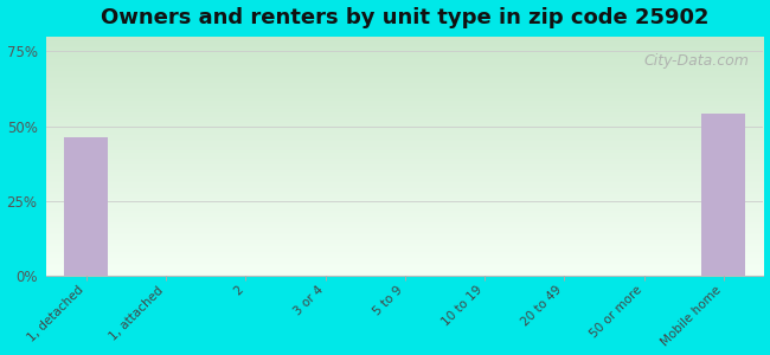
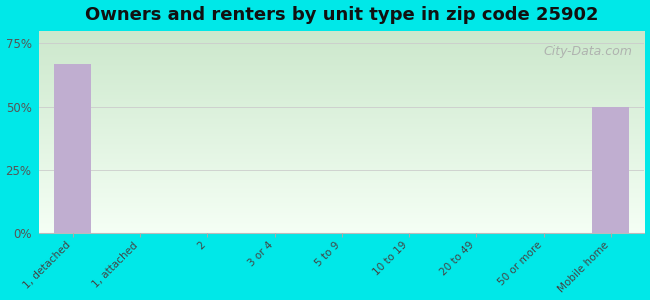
1, detached: 46.3% -> 67.0%
Mobile home: 54.1% -> 50.0%
